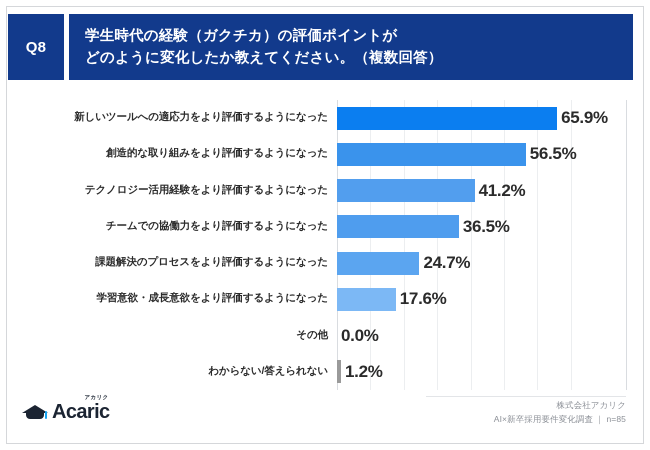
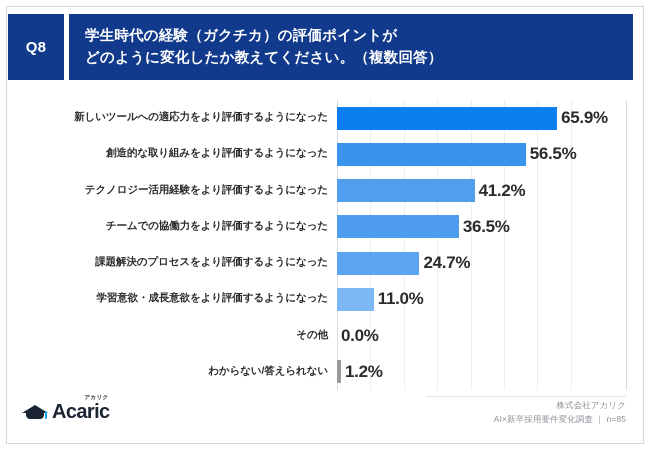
学習意欲・成長意欲をより評価するようになった: 17.6% -> 11.0%
